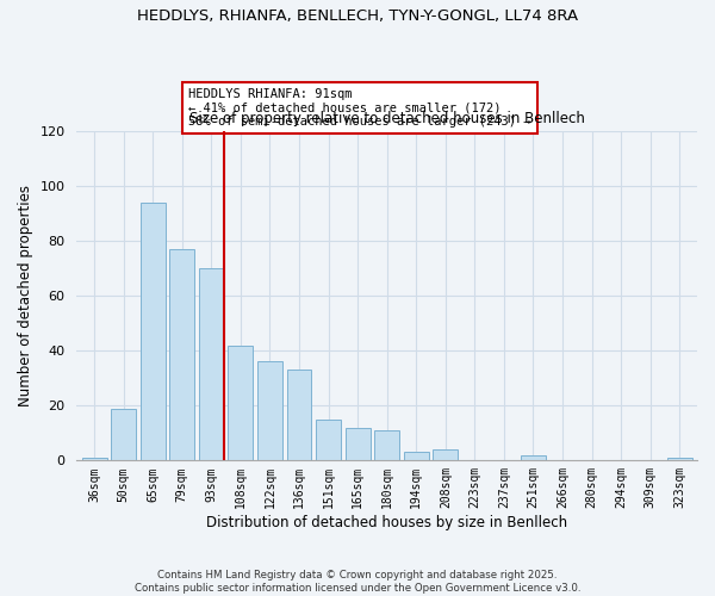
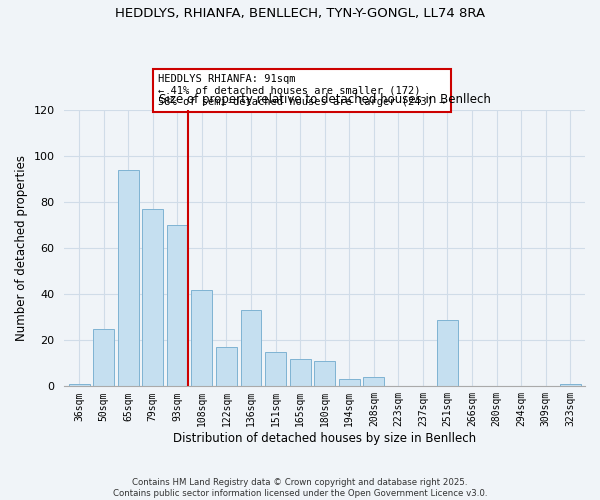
50sqm: 19 -> 25
122sqm: 36 -> 17
251sqm: 2 -> 29
